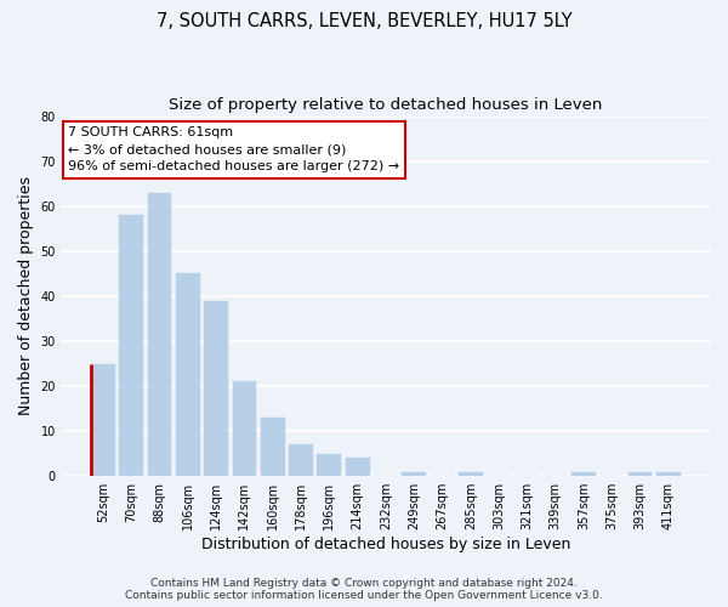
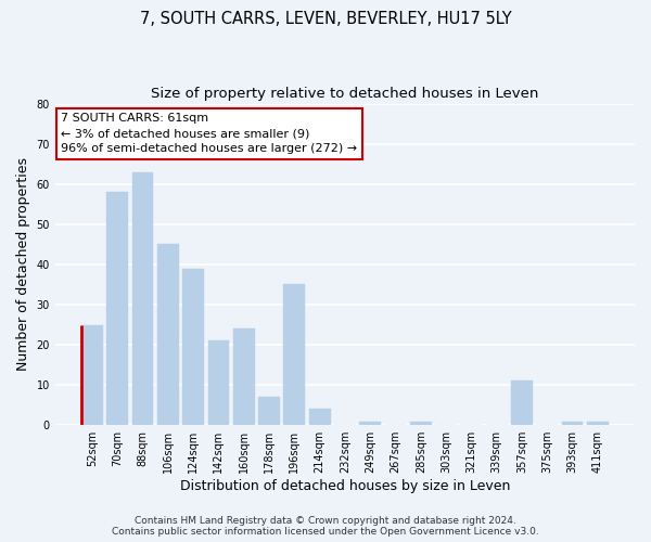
160sqm: 13 -> 24
196sqm: 5 -> 35
357sqm: 1 -> 11
